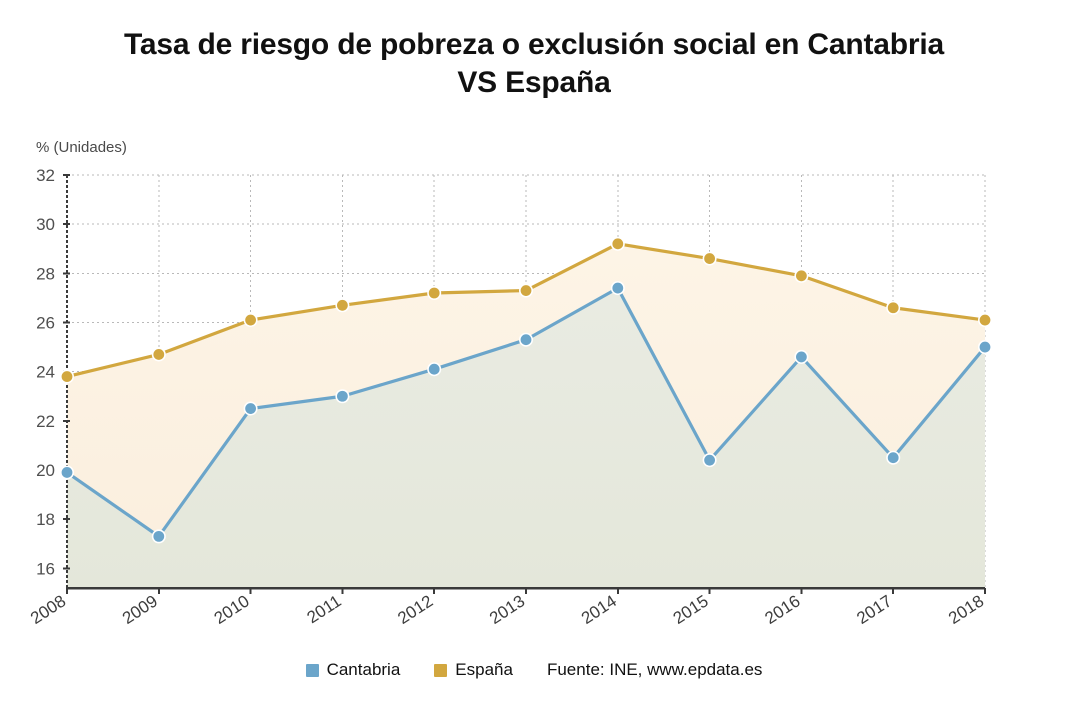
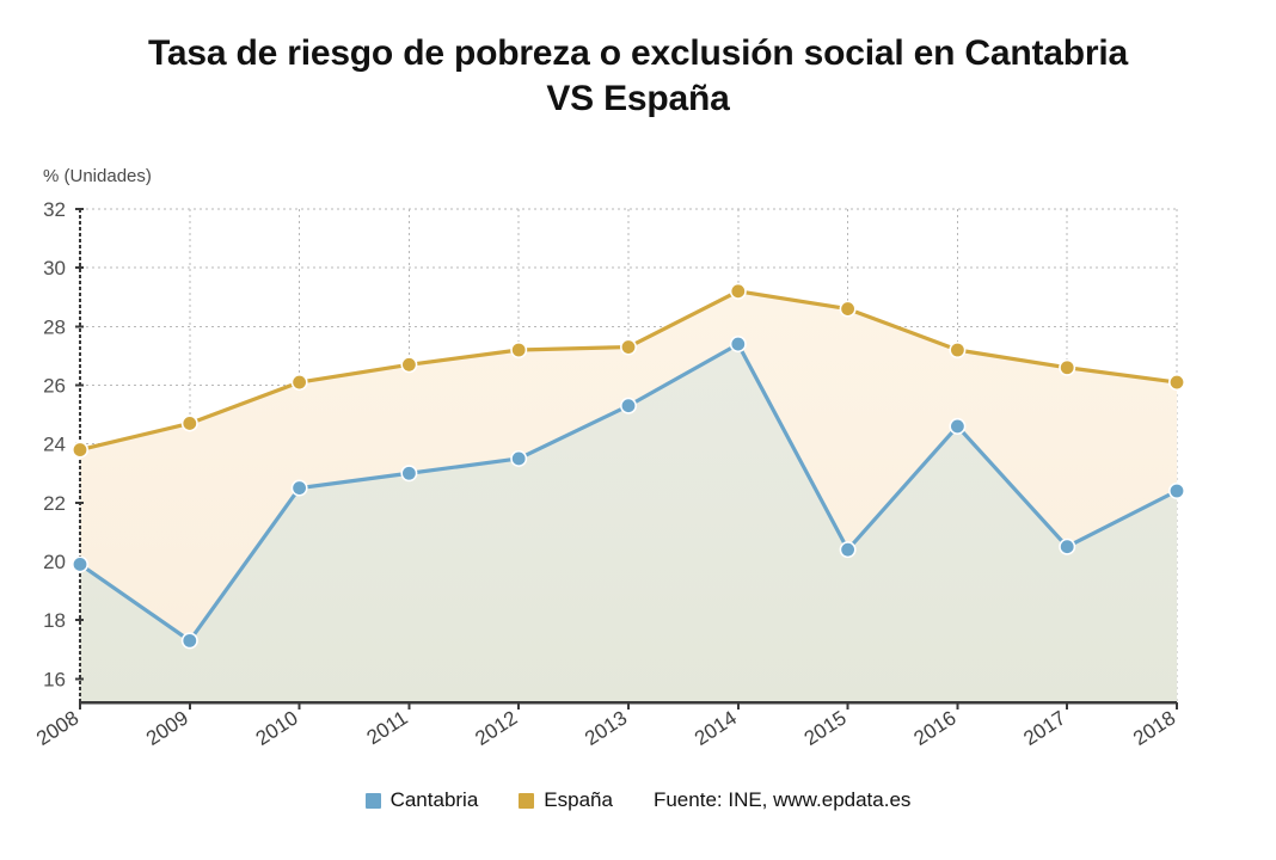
Cantabria/2012: 24.1 -> 23.5
España/2016: 27.9 -> 27.2
Cantabria/2018: 25.0 -> 22.4
